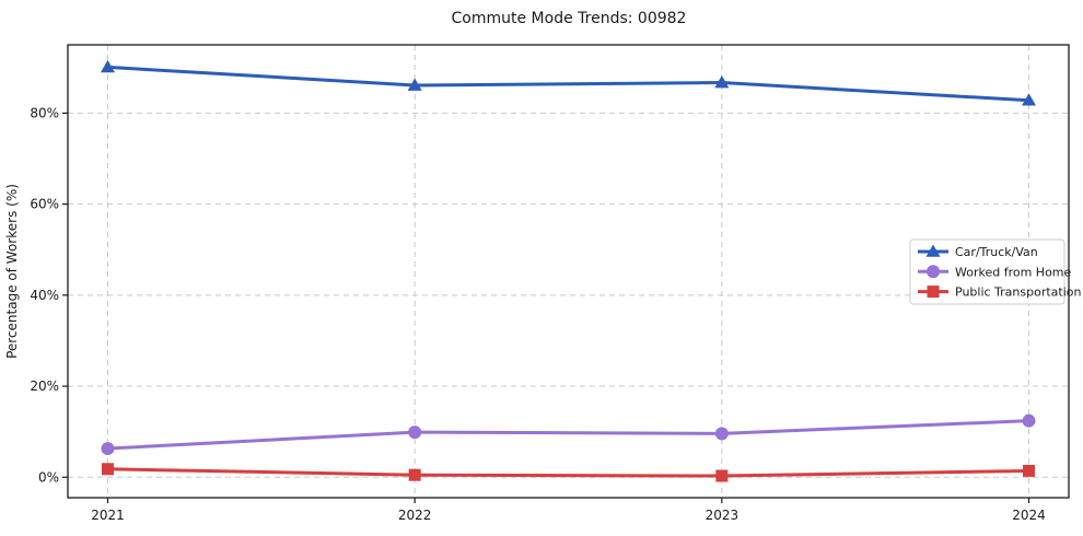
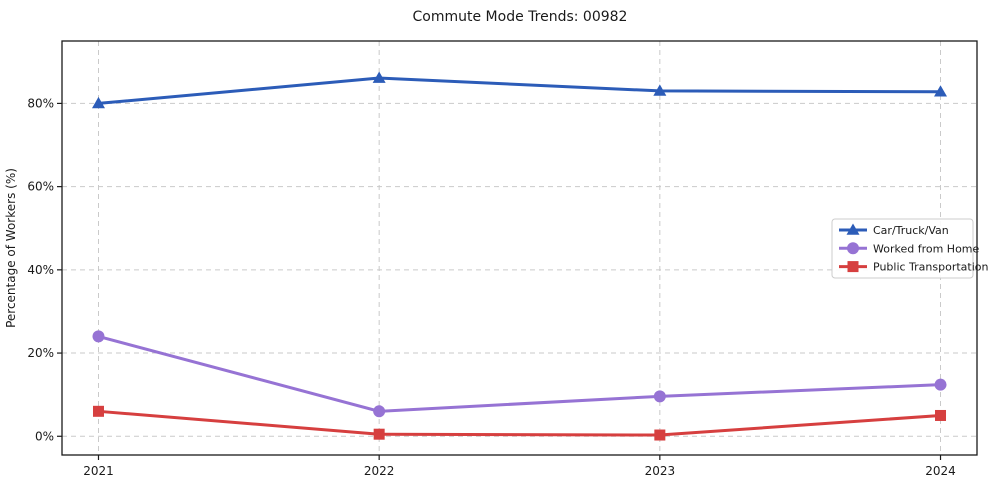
Car/Truck/Van/2021: 90% -> 80%
Worked from Home/2021: 6% -> 24%
Public Transportation/2021: 2% -> 6%
Worked from Home/2022: 10% -> 6%
Car/Truck/Van/2023: 87% -> 83%
Public Transportation/2024: 1% -> 5%
